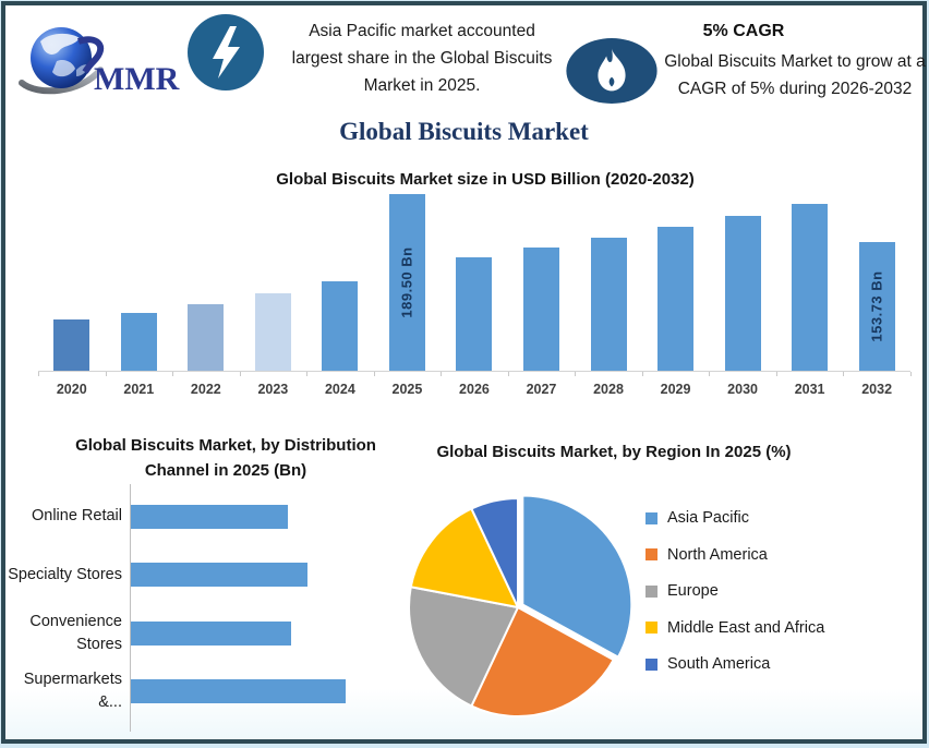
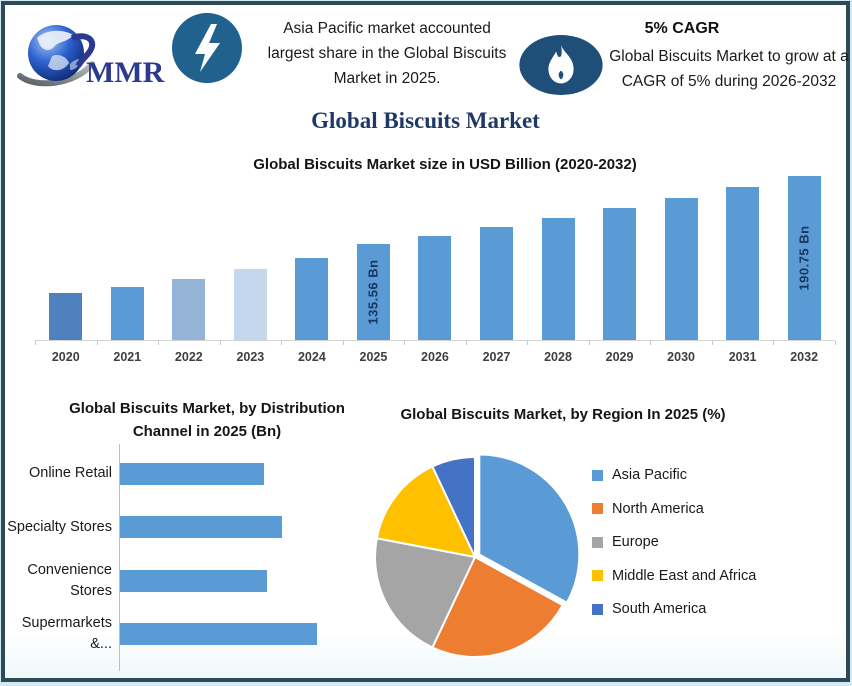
Global Biscuits Market size in USD Billion (2020-2032)/2025: 189.50 -> 135.56
Global Biscuits Market size in USD Billion (2020-2032)/2032: 153.73 -> 190.75
